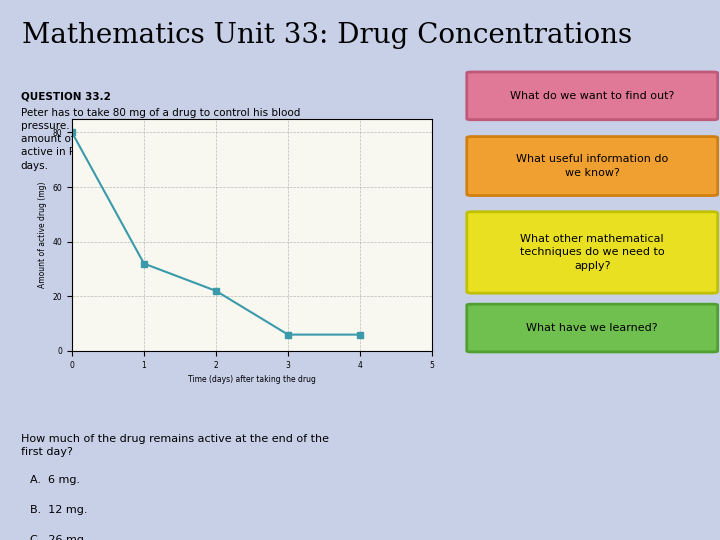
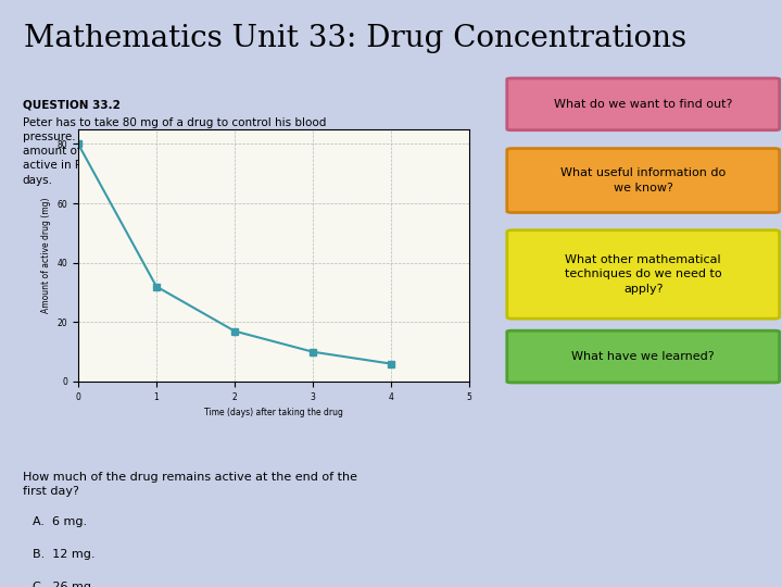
2: 22 -> 17
3: 6 -> 10
